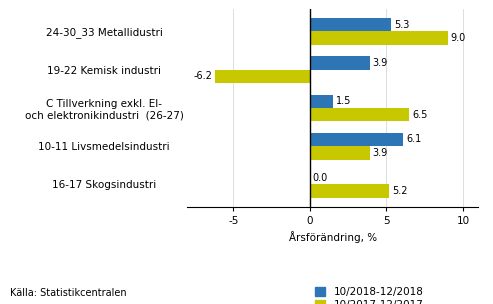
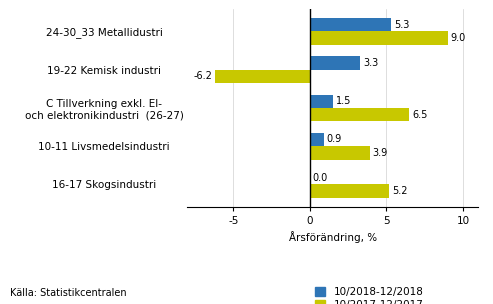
10/2018-12/2018/19-22 Kemisk industri: 3.9 -> 3.3
10/2018-12/2018/10-11 Livsmedelsindustri: 6.1 -> 0.9
